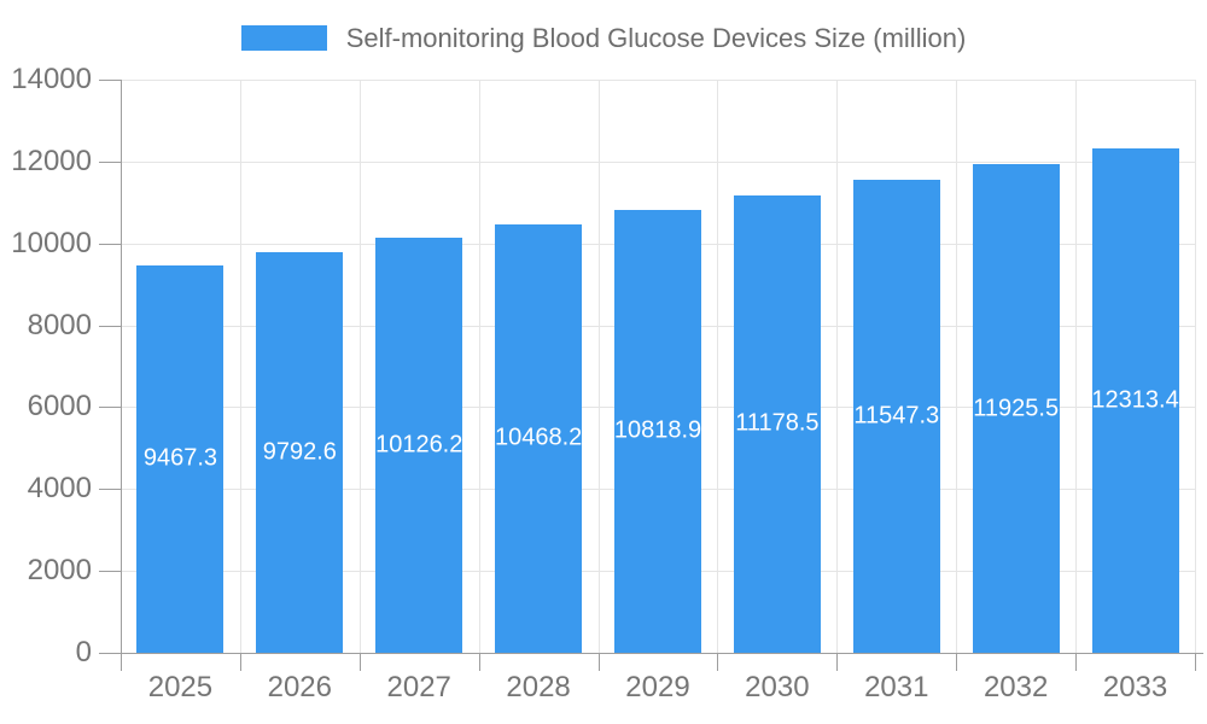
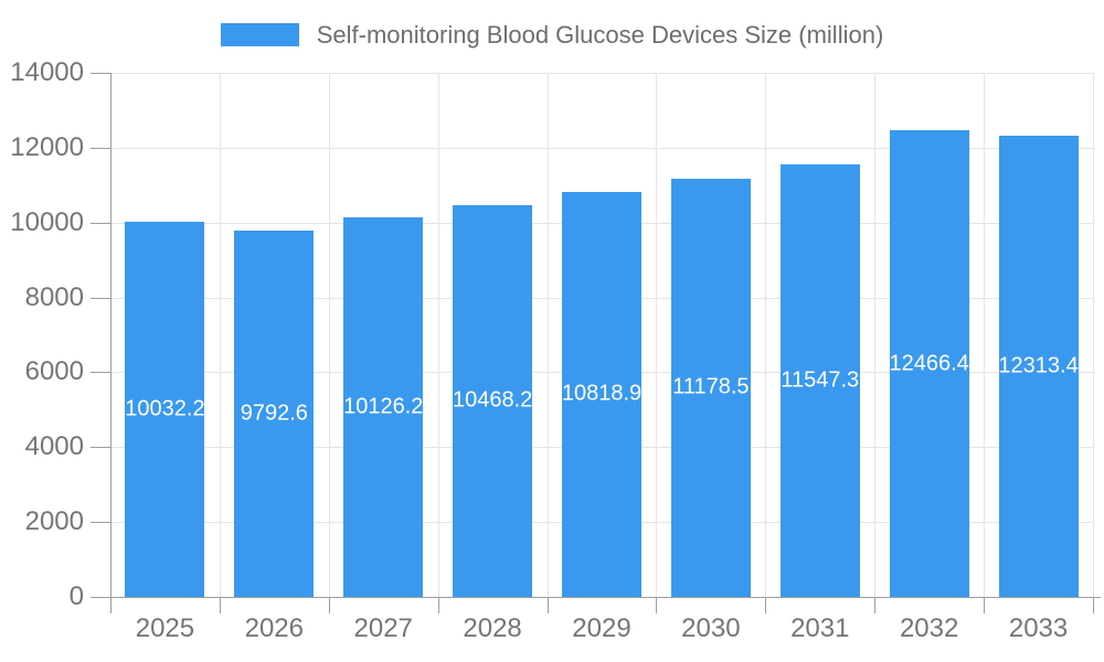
2025: 9467.3 -> 10032.2
2032: 11925.5 -> 12466.4
